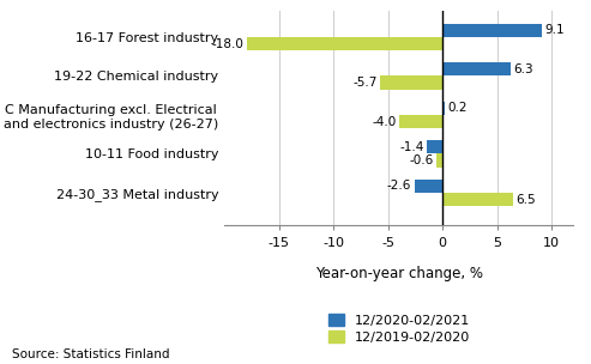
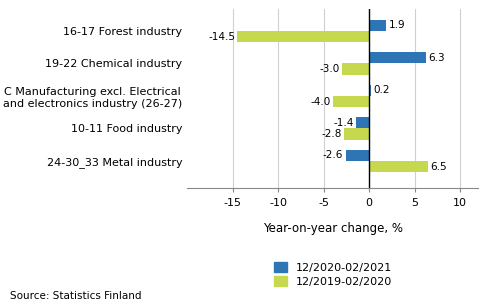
12/2020-02/2021/16-17 Forest industry: 9.1 -> 1.9
12/2019-02/2020/16-17 Forest industry: -18.0 -> -14.5
12/2019-02/2020/19-22 Chemical industry: -5.7 -> -3.0
12/2019-02/2020/10-11 Food industry: -0.6 -> -2.8
